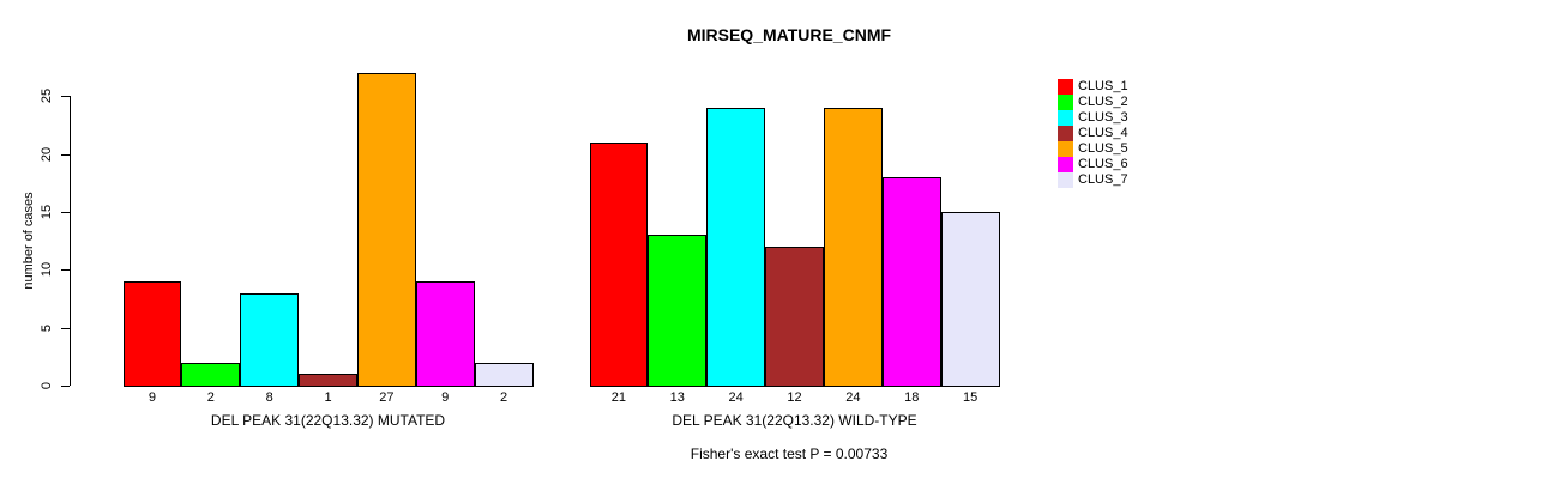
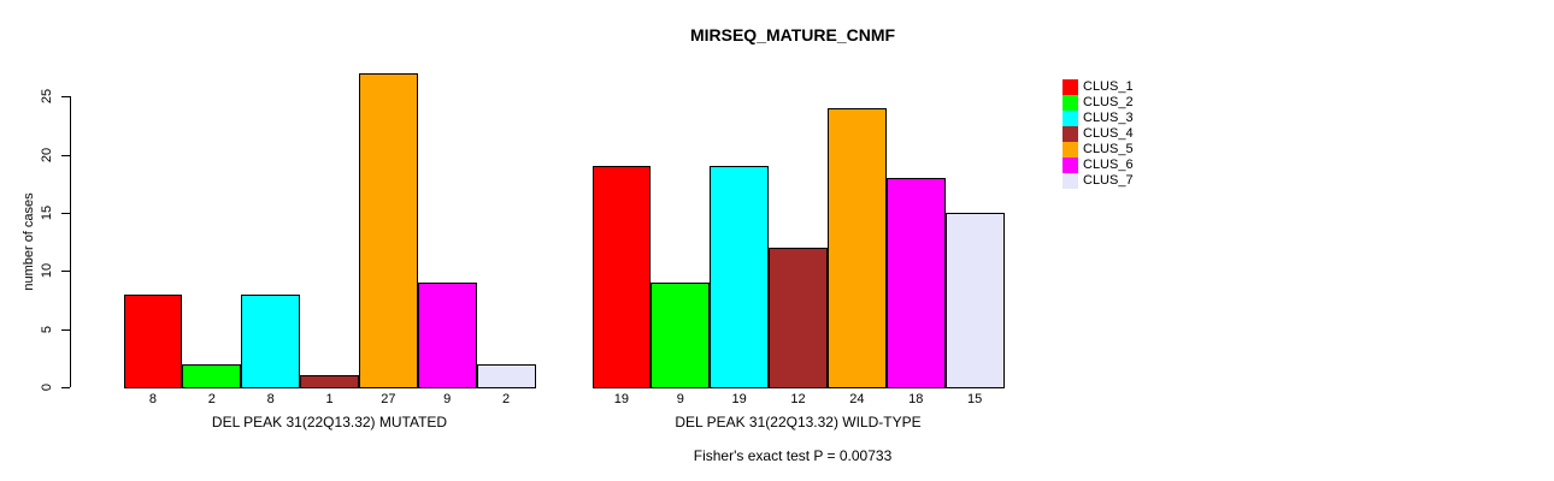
CLUS_1/DEL PEAK 31(22Q13.32) MUTATED: 9 -> 8
CLUS_1/DEL PEAK 31(22Q13.32) WILD-TYPE: 21 -> 19
CLUS_2/DEL PEAK 31(22Q13.32) WILD-TYPE: 13 -> 9
CLUS_3/DEL PEAK 31(22Q13.32) WILD-TYPE: 24 -> 19
